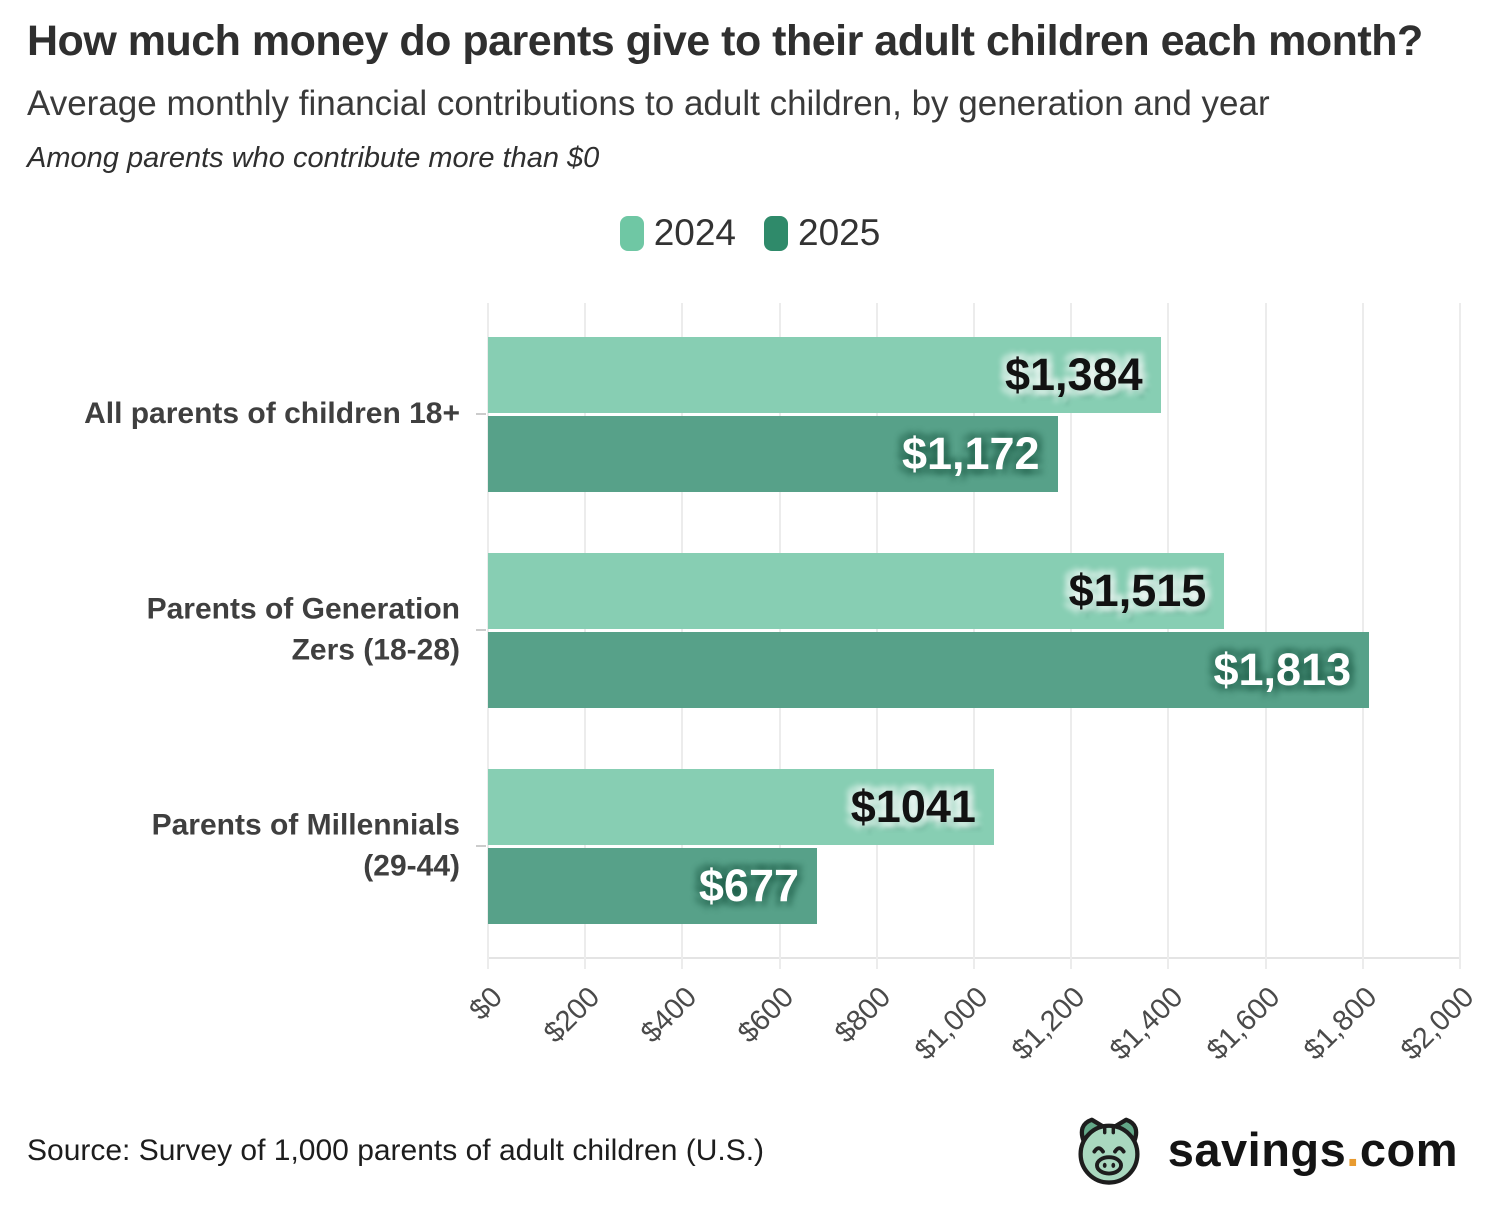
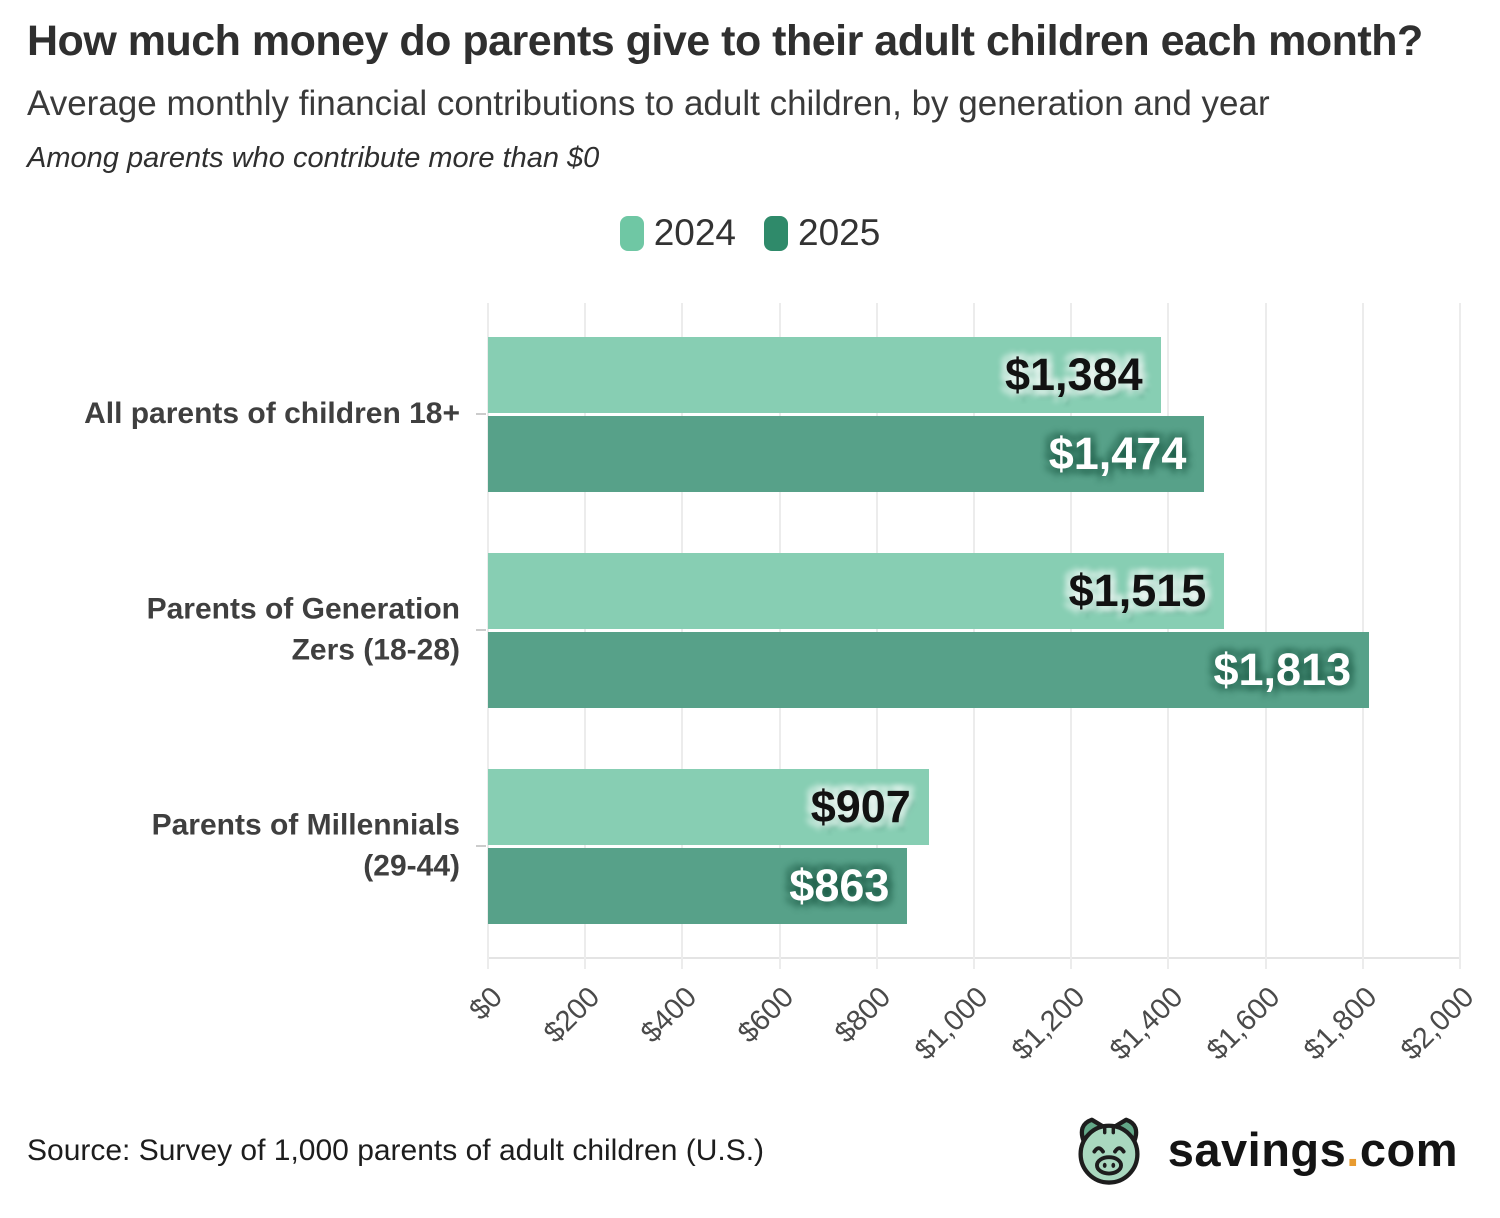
2025/All parents of children 18+: $1,172 -> $1,474
2024/Parents of Millennials (29-44): $1041 -> $907
2025/Parents of Millennials (29-44): $677 -> $863
